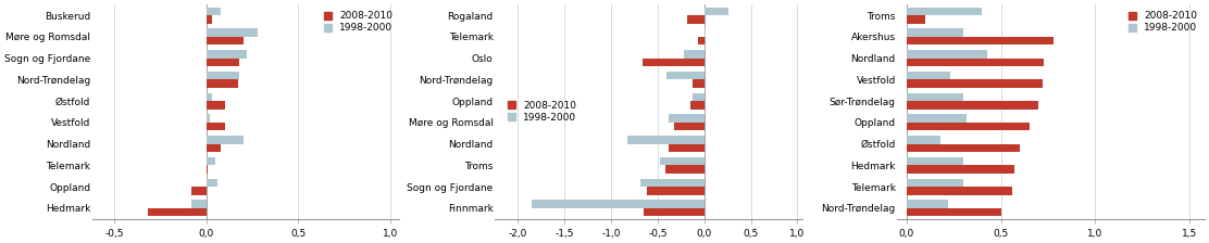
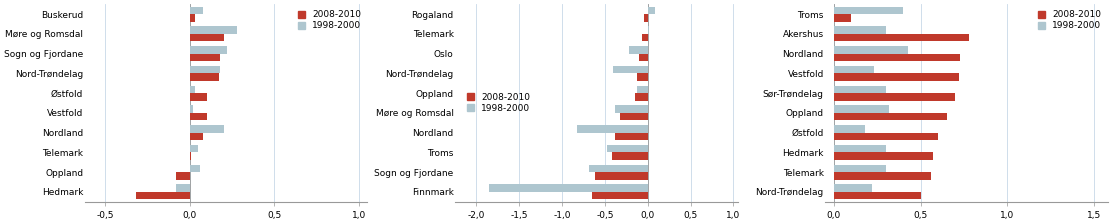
1998-2000/Rogaland: 0,26 -> 0,08
2008-2010/Rogaland: -0,18 -> -0,04
2008-2010/Oslo: -0,66 -> -0,10
